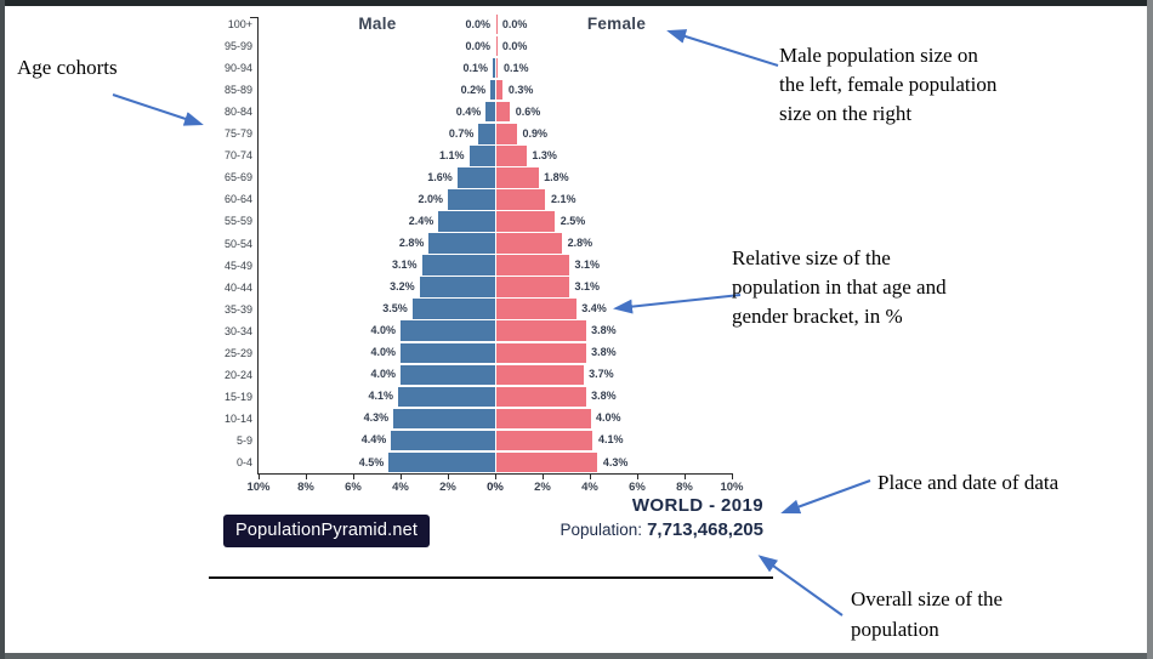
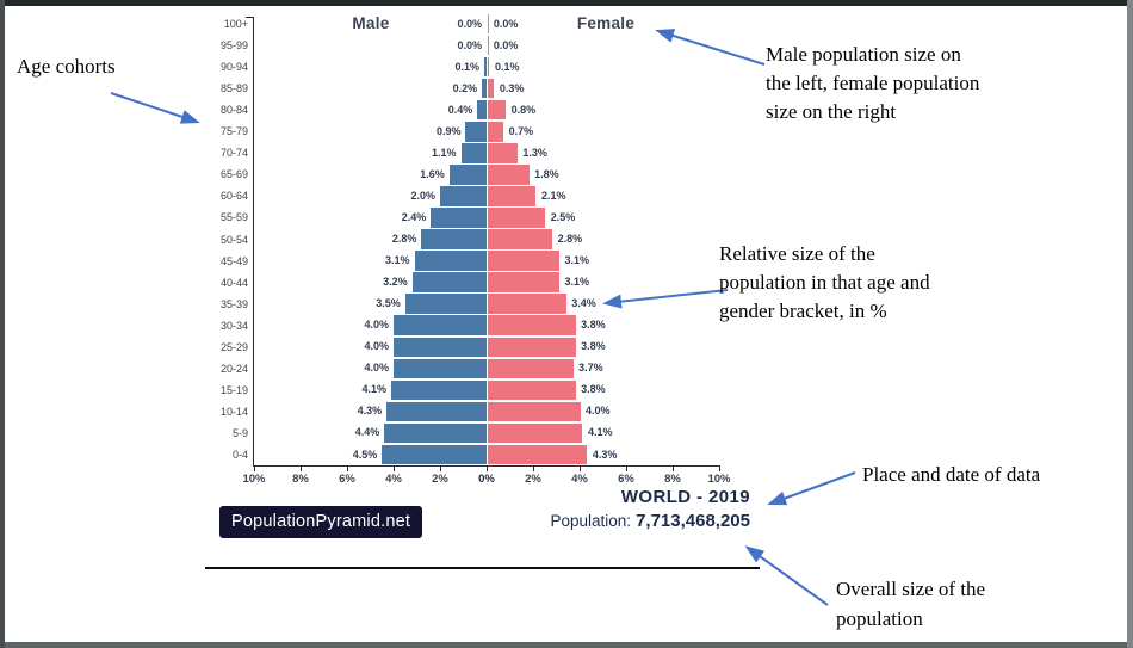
Female/80-84: 0.6% -> 0.8%
Male/75-79: 0.7% -> 0.9%
Female/75-79: 0.9% -> 0.7%
